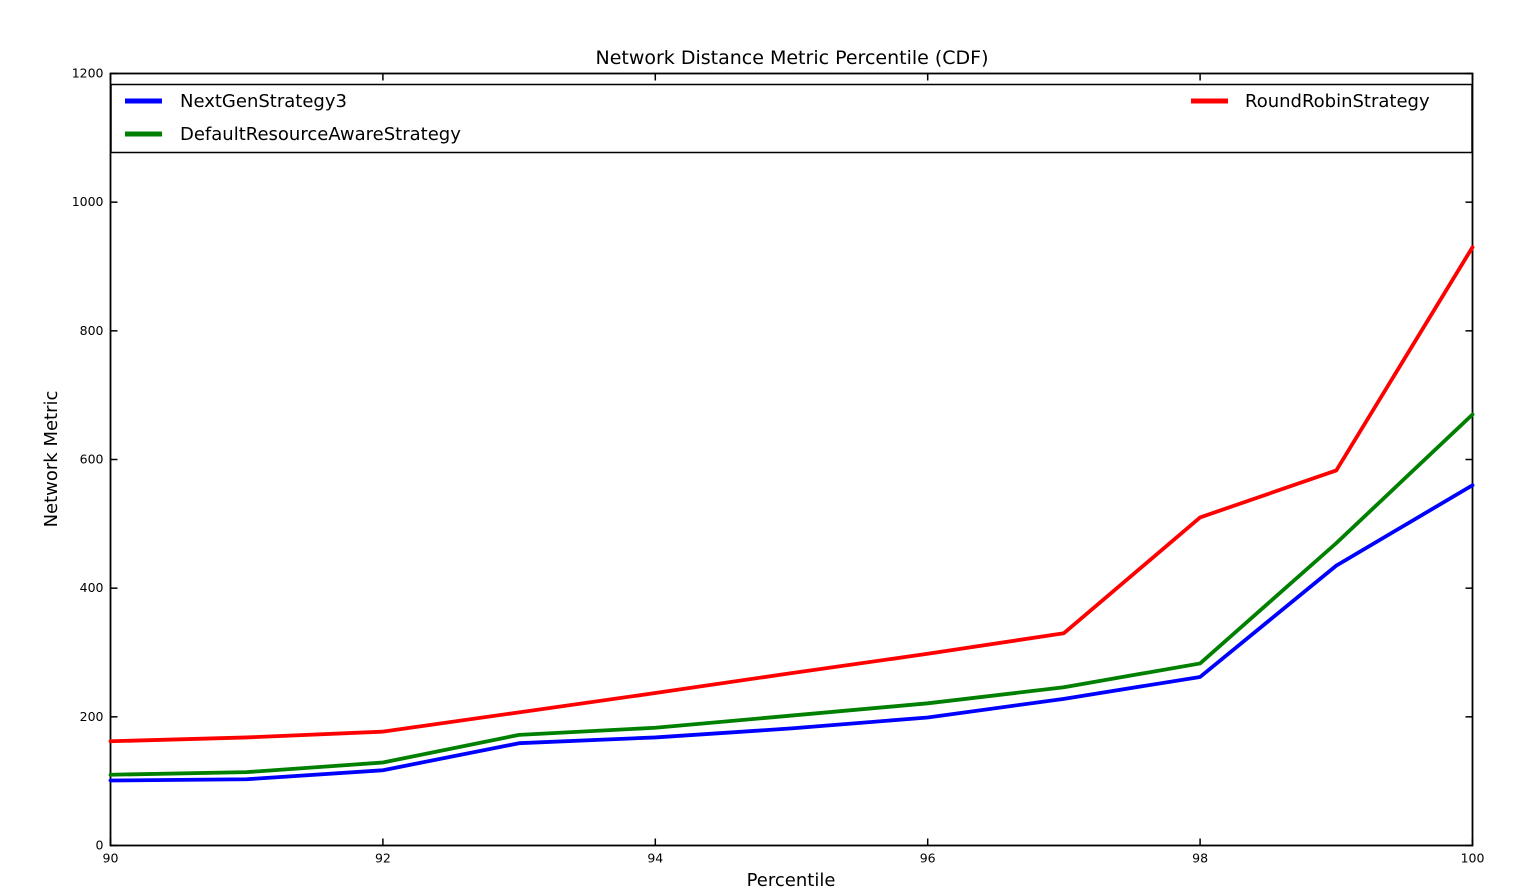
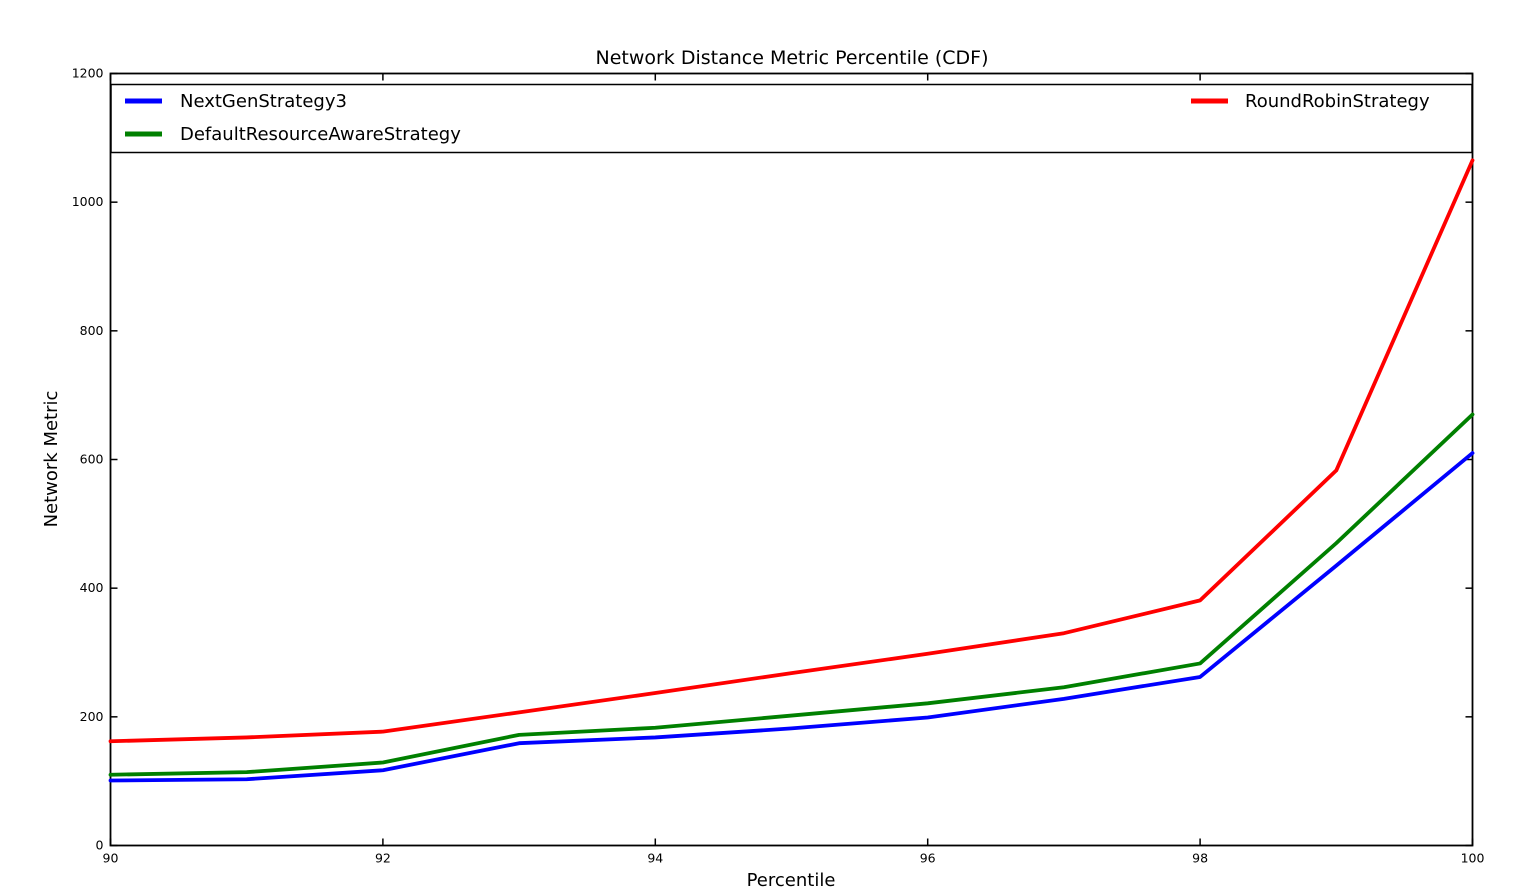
RoundRobinStrategy/98: 510 -> 380
NextGenStrategy3/100: 560 -> 610
RoundRobinStrategy/100: 930 -> 1060
